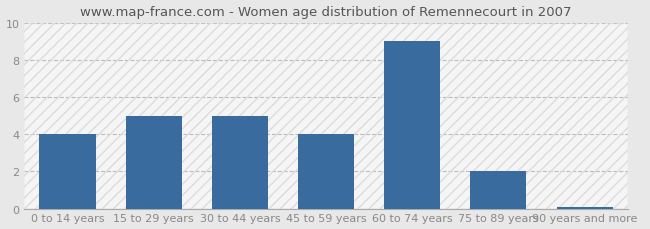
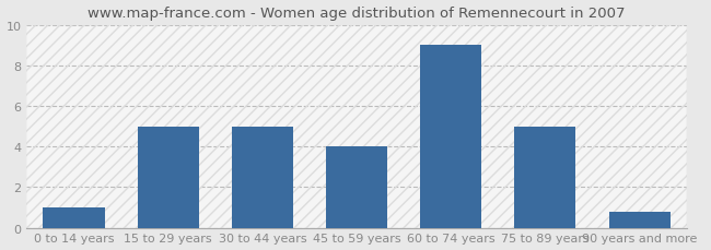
0 to 14 years: 4.0 -> 1.0
75 to 89 years: 2.0 -> 5.0
90 years and more: 0.1 -> 0.8
